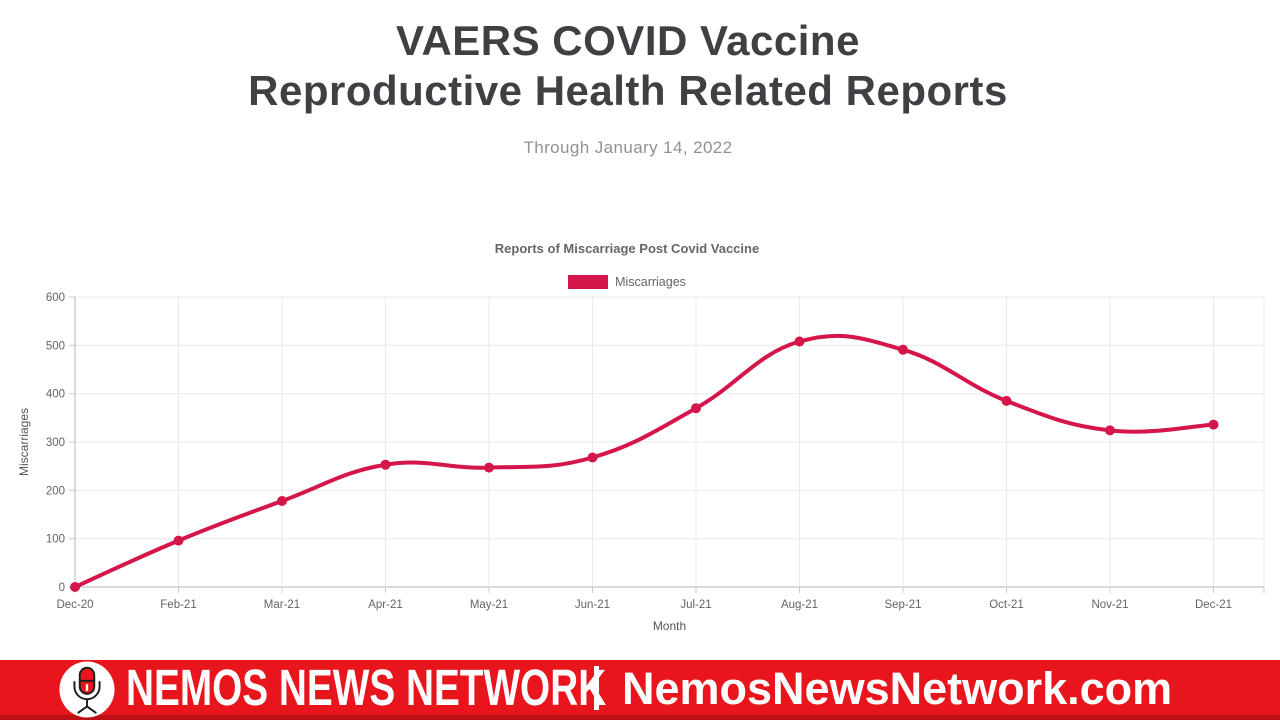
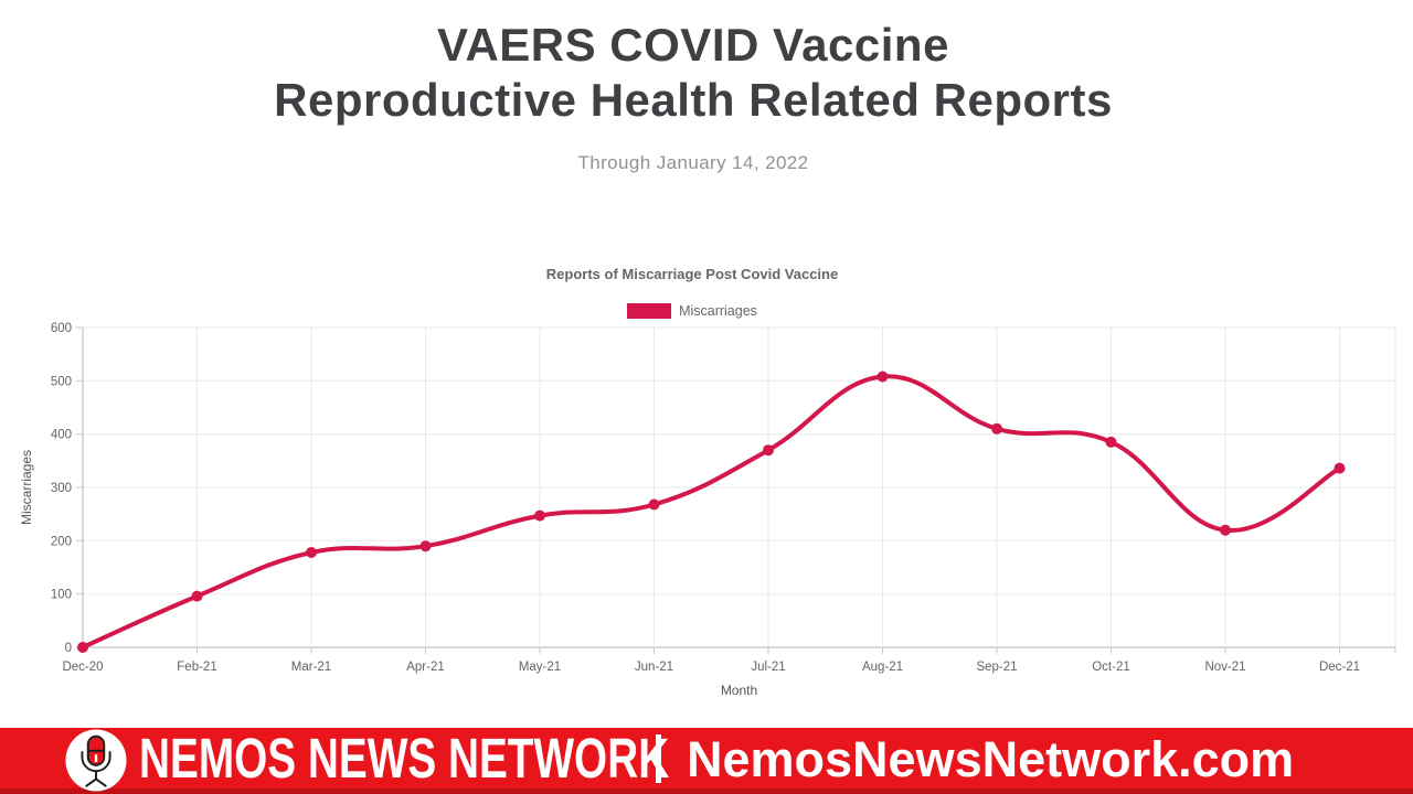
Apr-21: 250 -> 190
Sep-21: 490 -> 410
Nov-21: 320 -> 220
